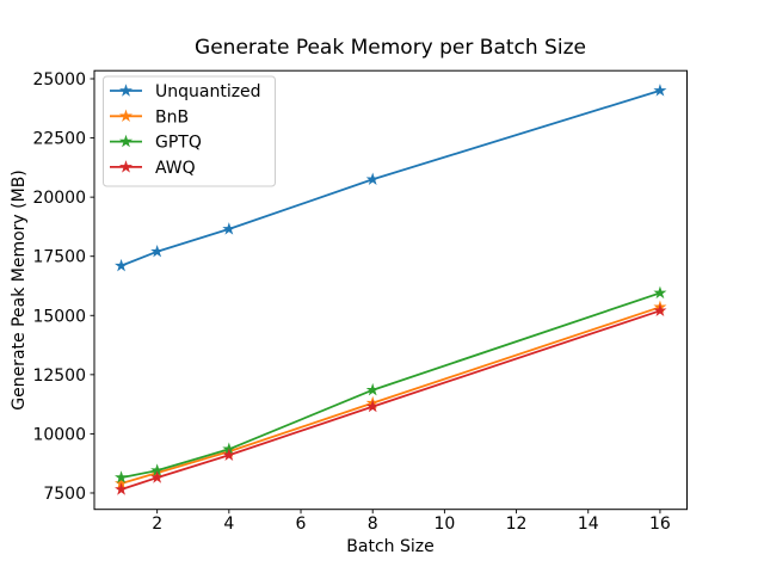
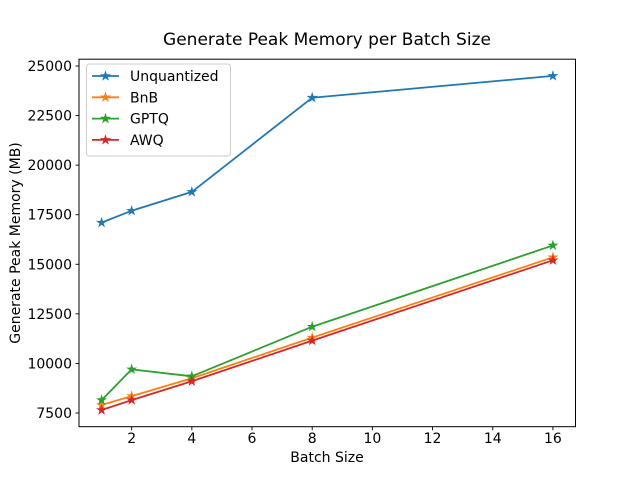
GPTQ/2: 8400 -> 9700
Unquantized/8: 20800 -> 23400
